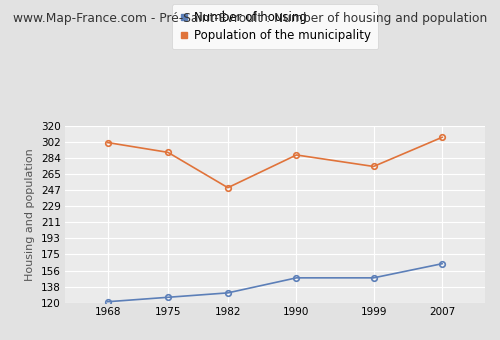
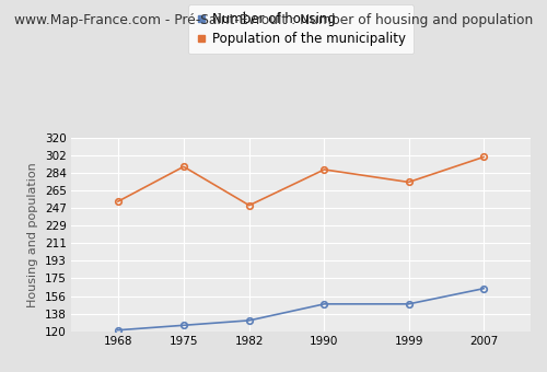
Population of the municipality/1968: 301 -> 254
Population of the municipality/2007: 307 -> 300
